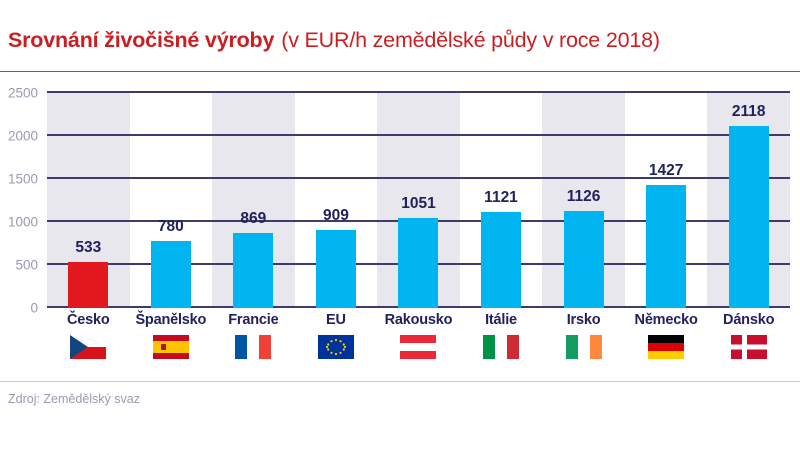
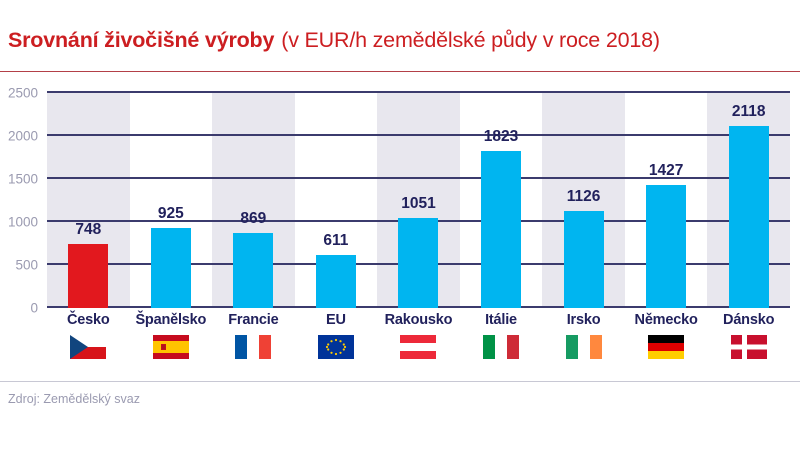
Česko: 533 -> 748
Španělsko: 780 -> 925
EU: 909 -> 611
Itálie: 1121 -> 1823
